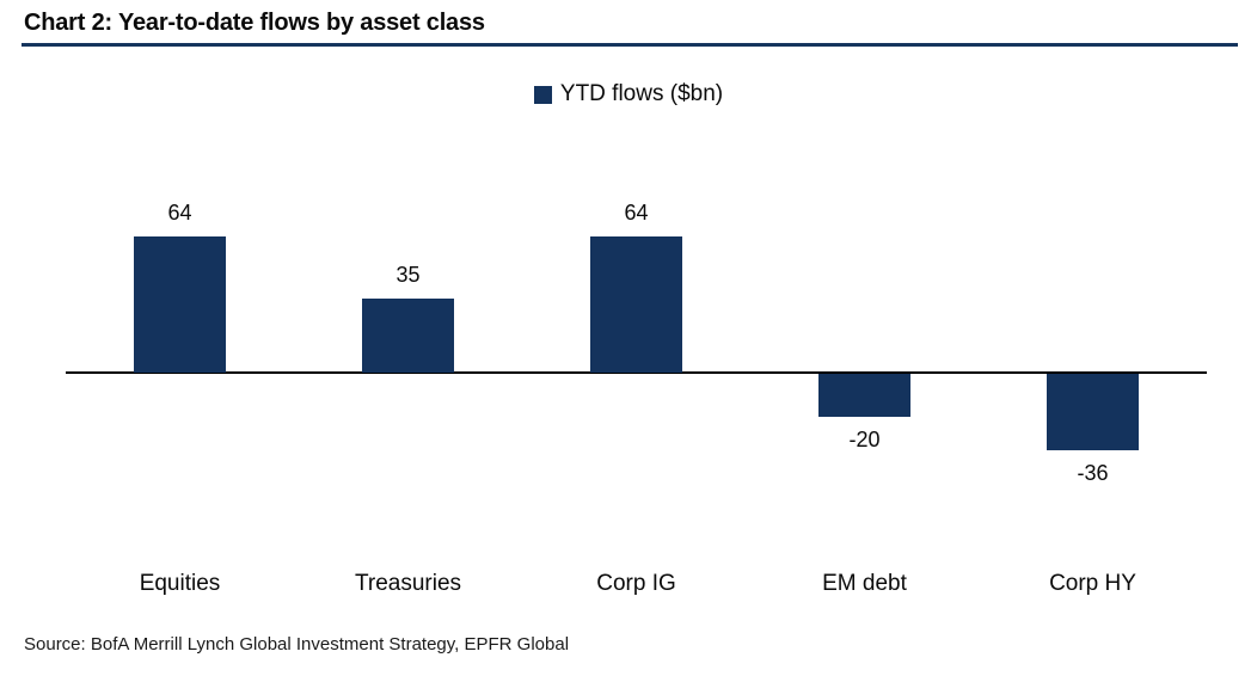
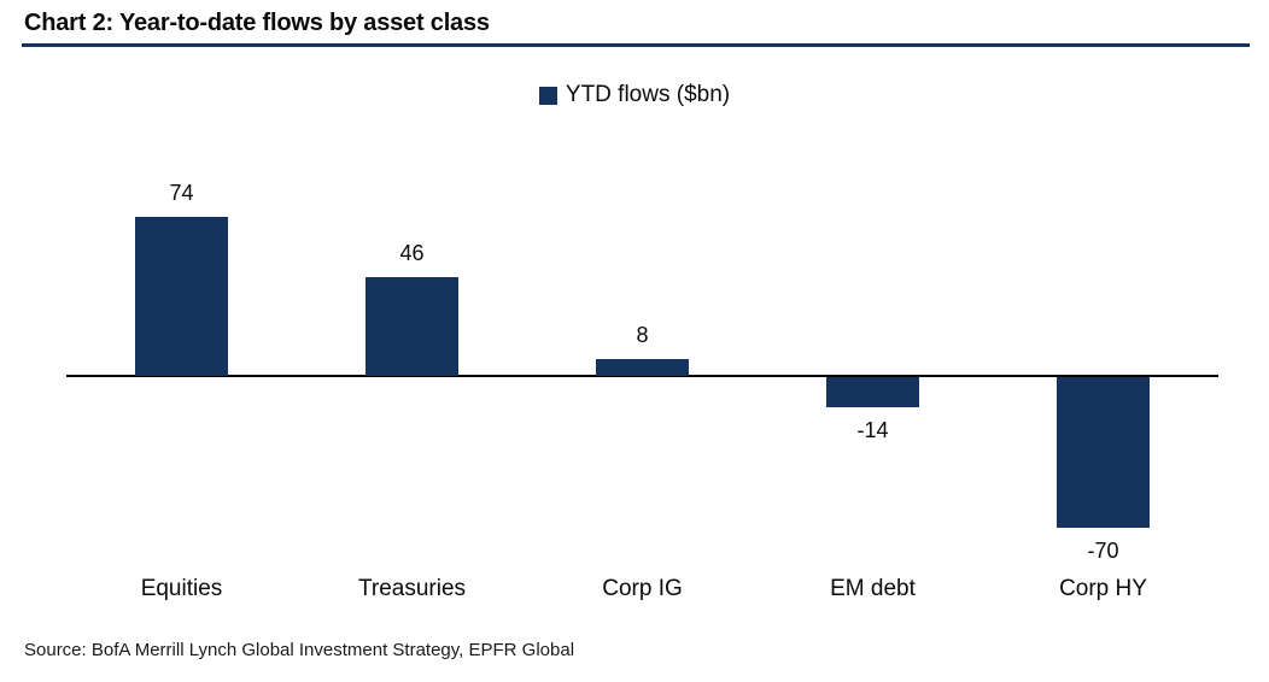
Equities: 64 -> 74
Treasuries: 35 -> 46
Corp IG: 64 -> 8
EM debt: -20 -> -14
Corp HY: -36 -> -70
